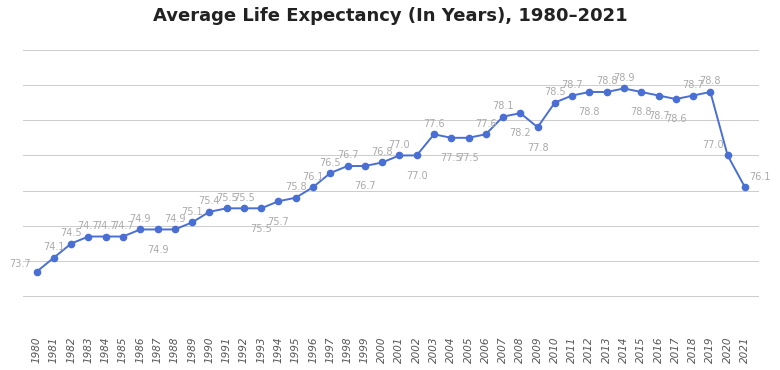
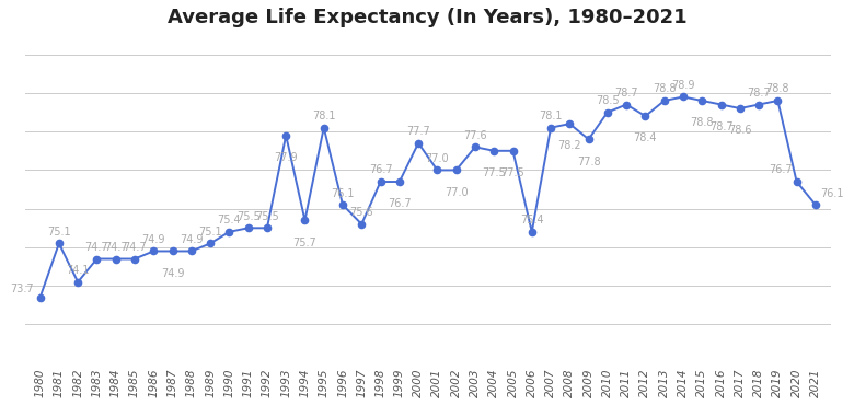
1981: 74.1 -> 75.1
1982: 74.5 -> 74.1
1993: 75.5 -> 77.9
1995: 75.8 -> 78.1
1997: 76.5 -> 75.6
2000: 76.8 -> 77.7
2006: 77.6 -> 75.4
2012: 78.8 -> 78.4
2020: 77.0 -> 76.7
